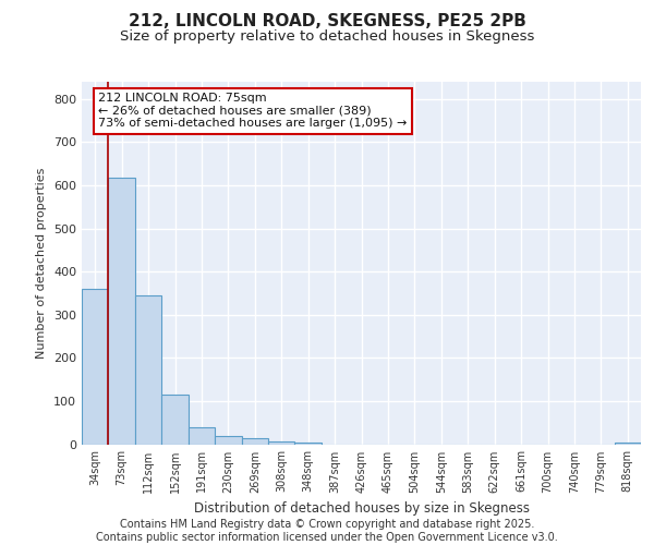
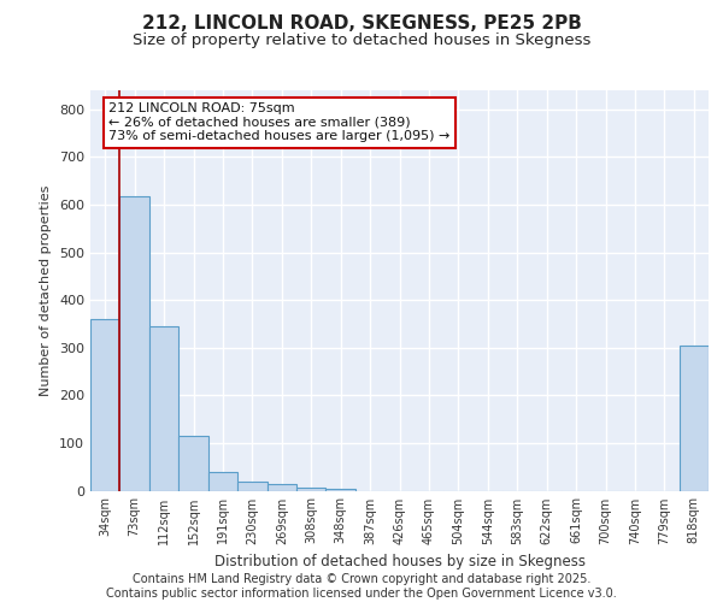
818sqm: 5 -> 305
